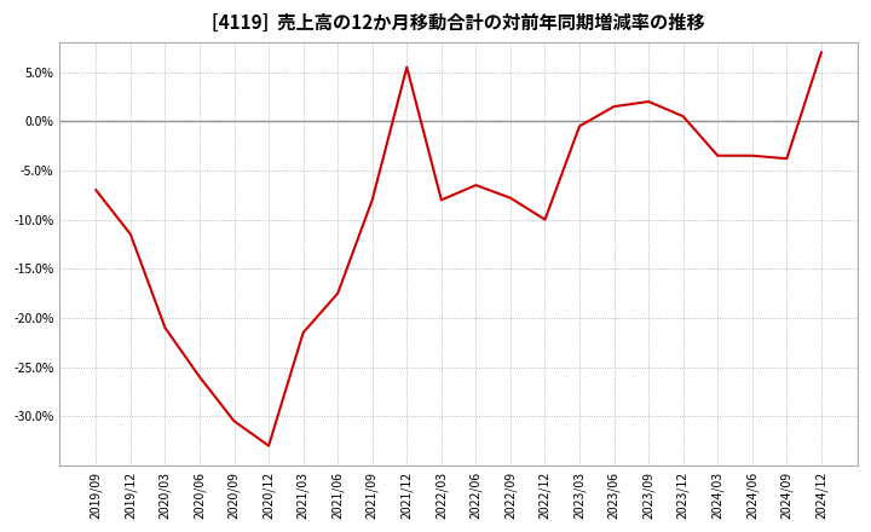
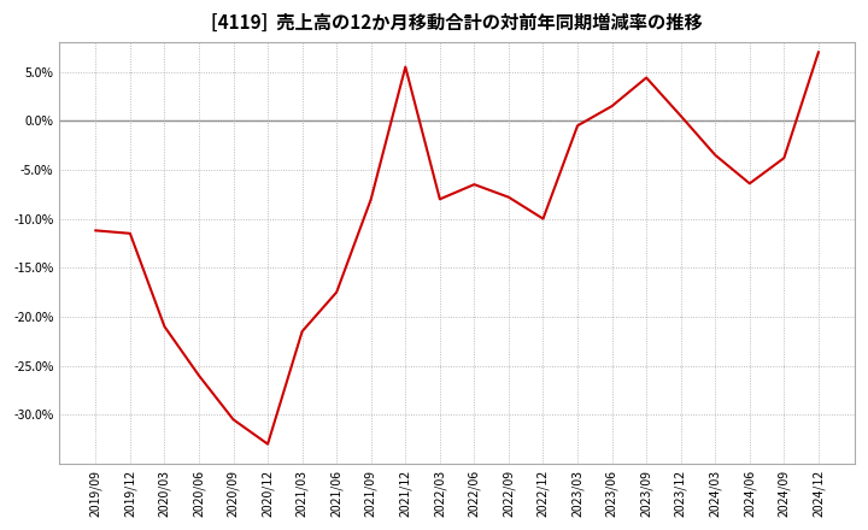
2019/09: -7.0% -> -11.2%
2023/09: 2.0% -> 4.4%
2024/06: -3.5% -> -6.4%
